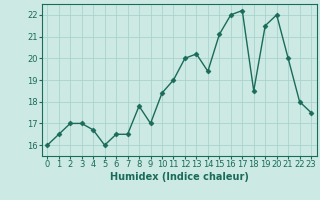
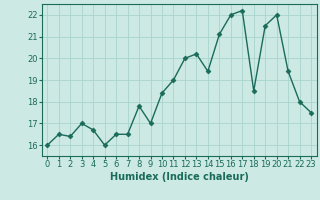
2: 17.0 -> 16.4
21: 20.0 -> 19.4
